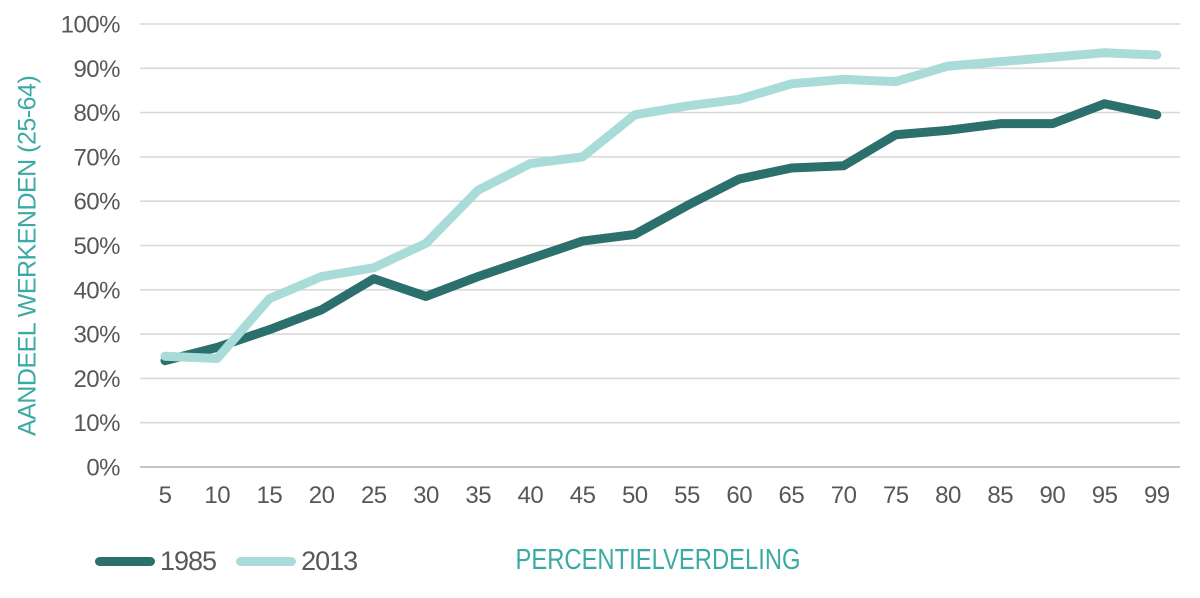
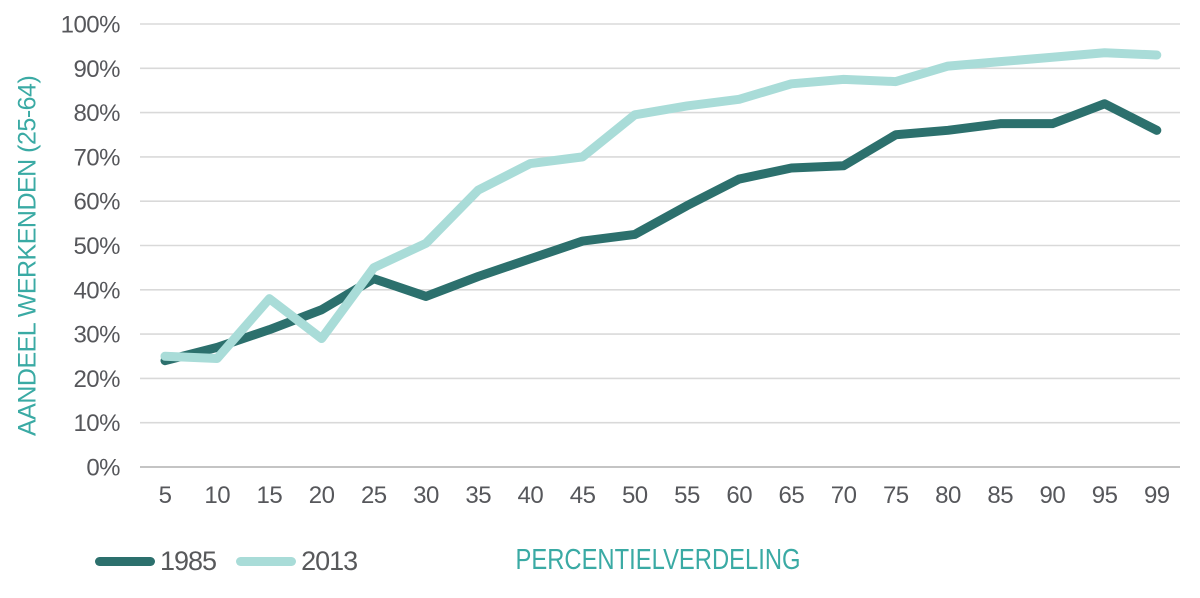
2013/20: 43% -> 29%
1985/99: 80% -> 76%
